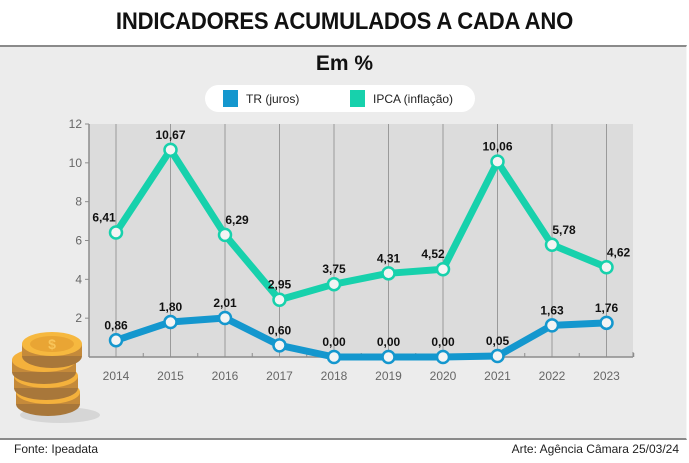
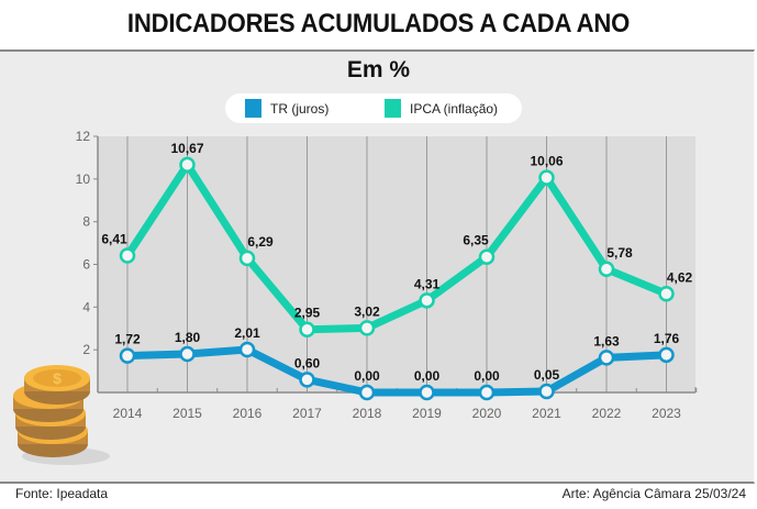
TR (juros)/2014: 0,86 -> 1,72
IPCA (inflação)/2018: 3,75 -> 3,02
IPCA (inflação)/2020: 4,52 -> 6,35
